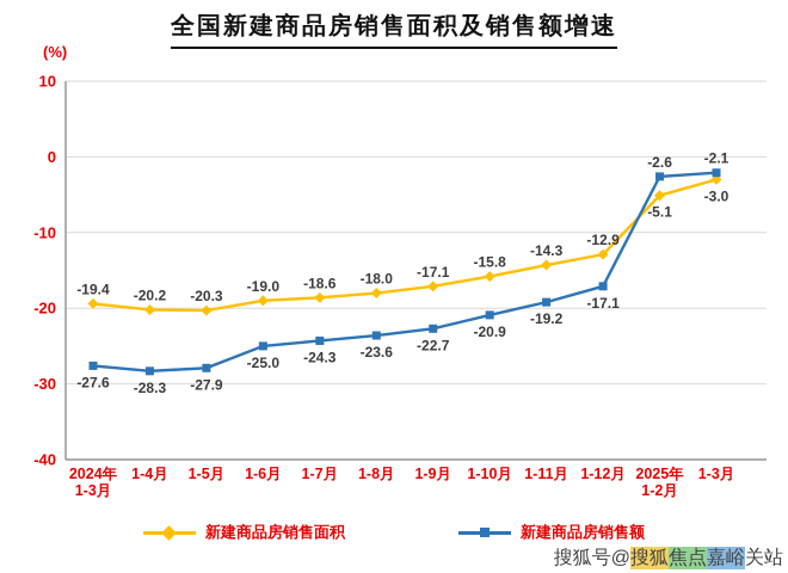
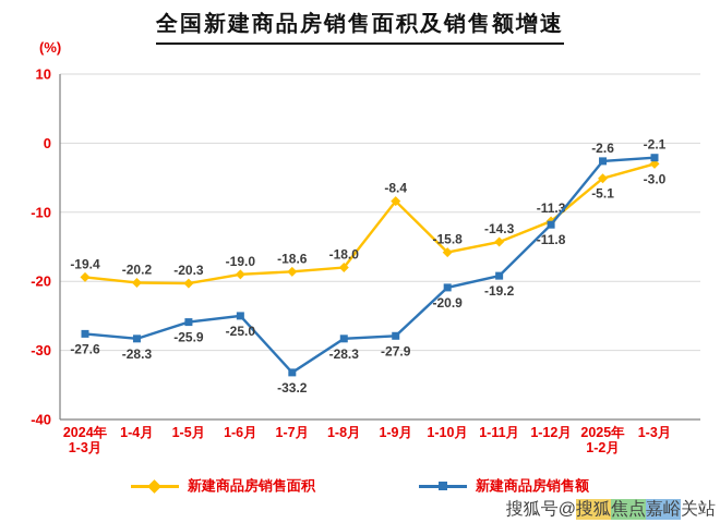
新建商品房销售额/1-5月: -27.9 -> -25.9
新建商品房销售额/1-7月: -24.3 -> -33.2
新建商品房销售额/1-8月: -23.6 -> -28.3
新建商品房销售面积/1-9月: -17.1 -> -8.4
新建商品房销售额/1-9月: -22.7 -> -27.9
新建商品房销售面积/1-12月: -12.9 -> -11.3
新建商品房销售额/1-12月: -17.1 -> -11.8
